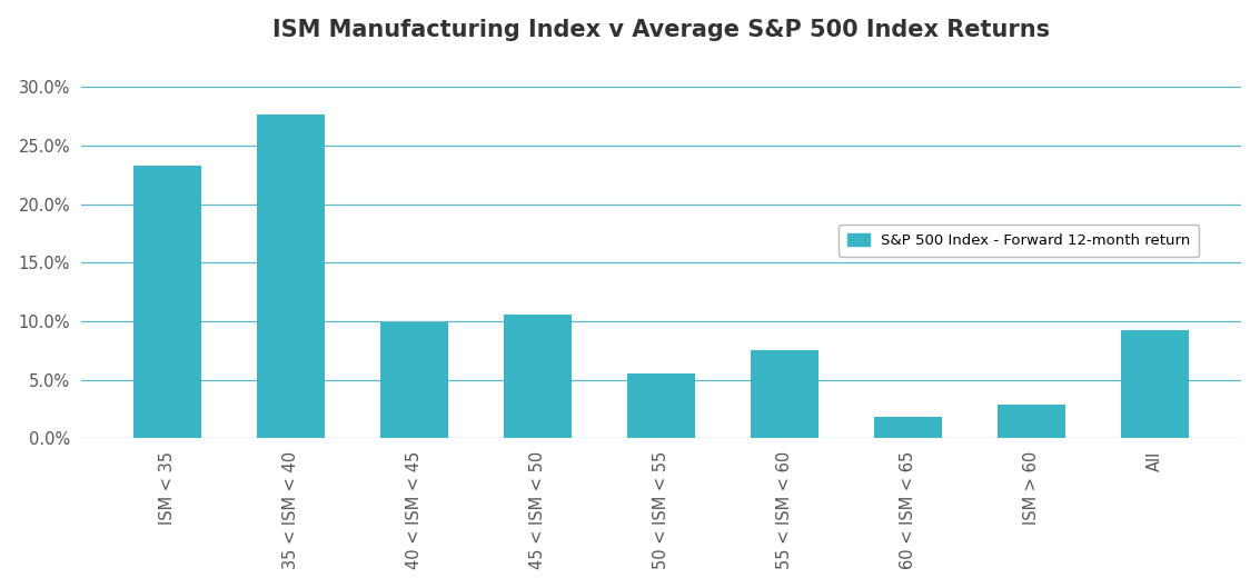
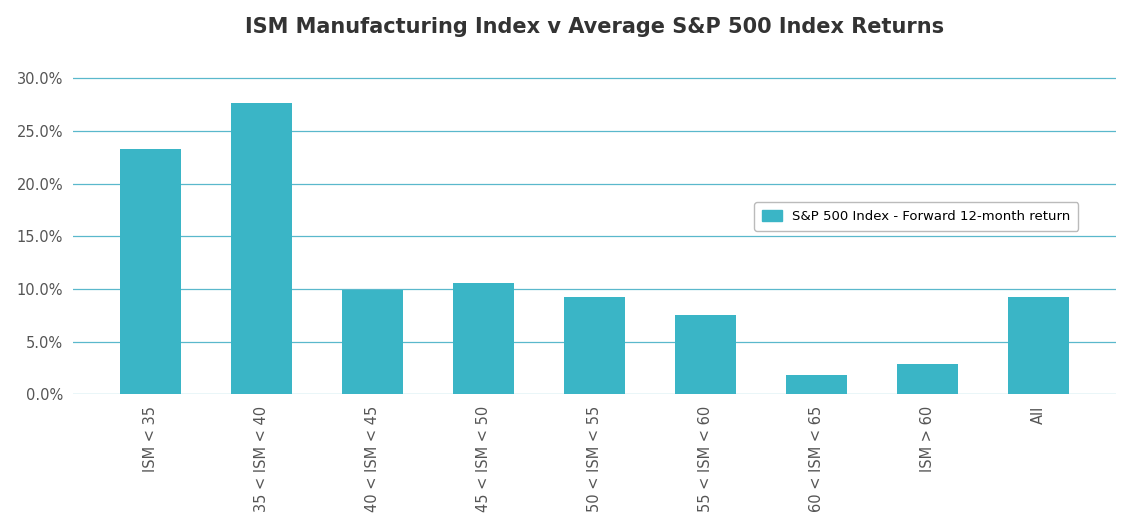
50 < ISM < 55: 5.5% -> 9.2%
